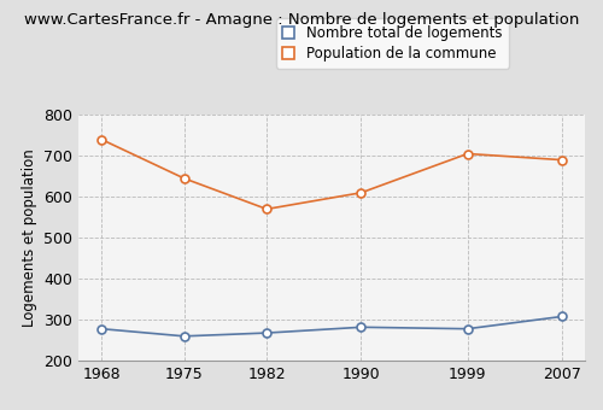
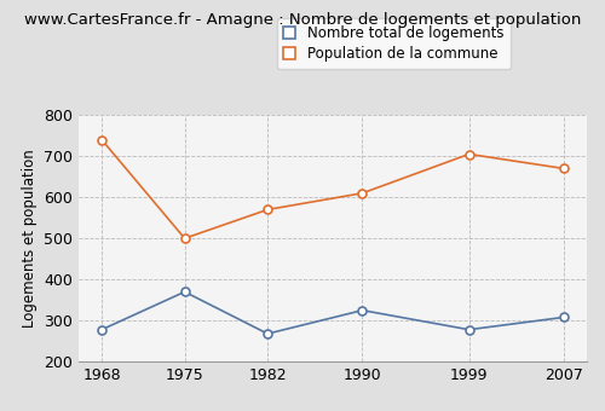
Nombre total de logements/1975: 260 -> 370
Population de la commune/1975: 645 -> 500
Nombre total de logements/1990: 282 -> 325
Population de la commune/2007: 690 -> 670
